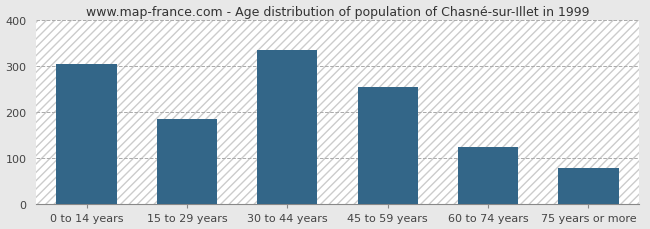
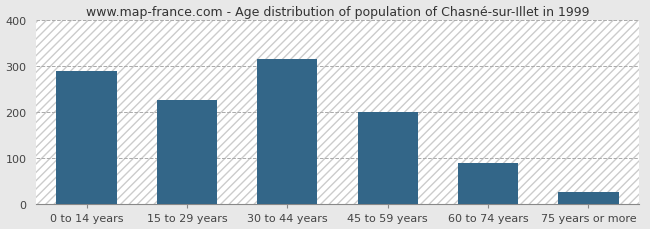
0 to 14 years: 305 -> 290
15 to 29 years: 185 -> 227
30 to 44 years: 335 -> 315
45 to 59 years: 255 -> 201
60 to 74 years: 125 -> 90
75 years or more: 80 -> 28
